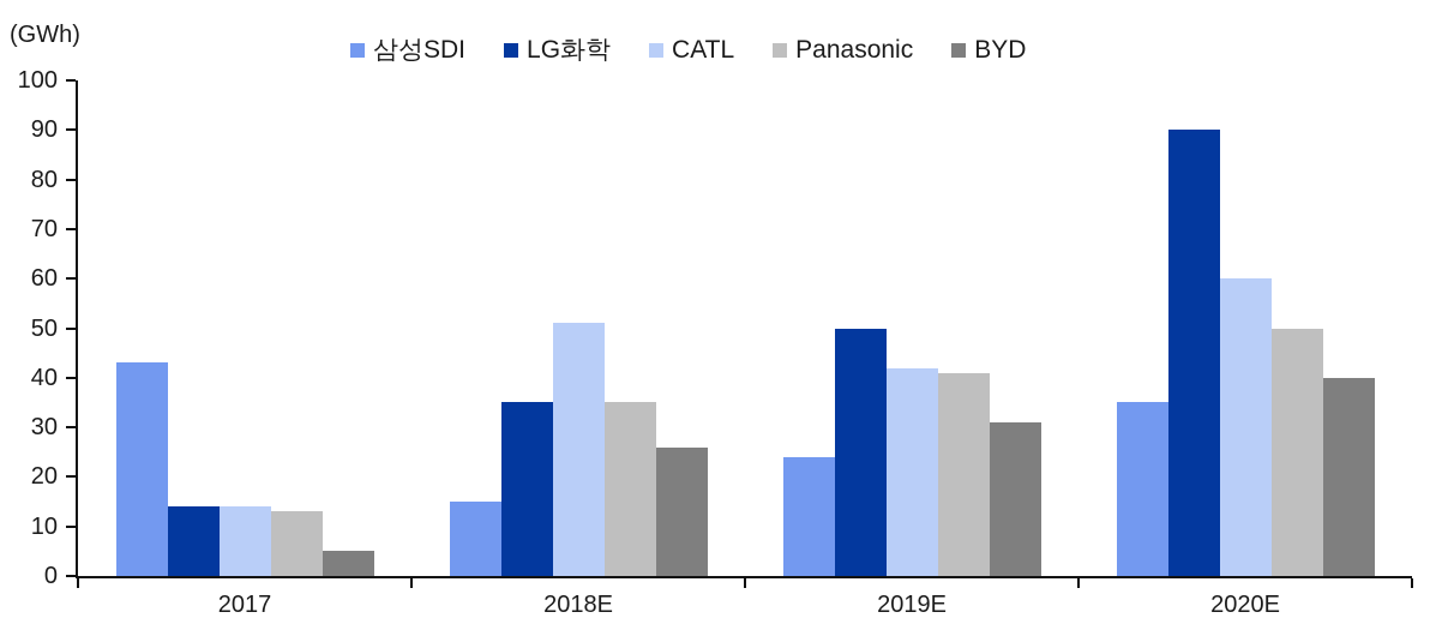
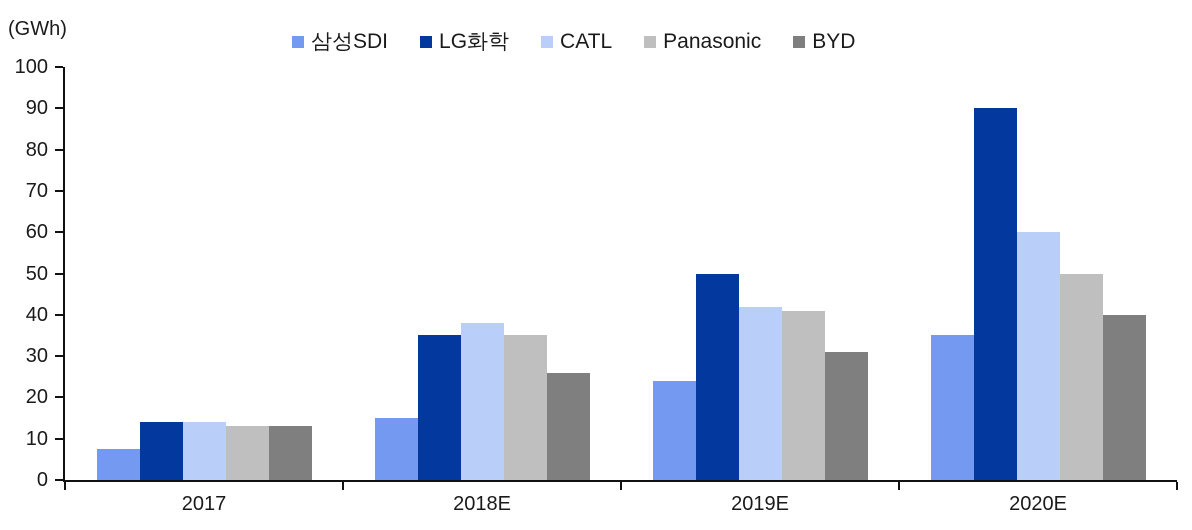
삼성SDI/2017: 43 -> 8
BYD/2017: 5 -> 13
CATL/2018E: 51 -> 38
